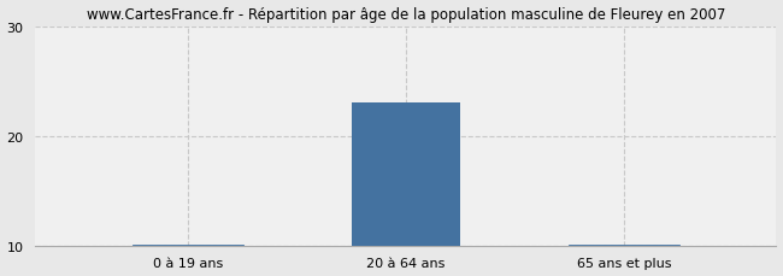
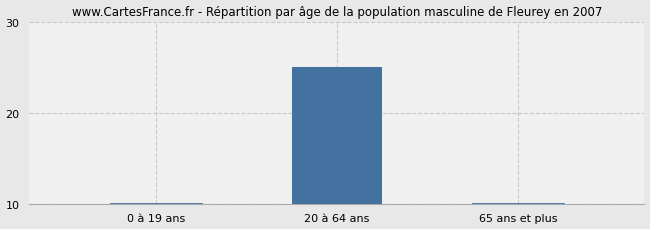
20 à 64 ans: 23 -> 25
